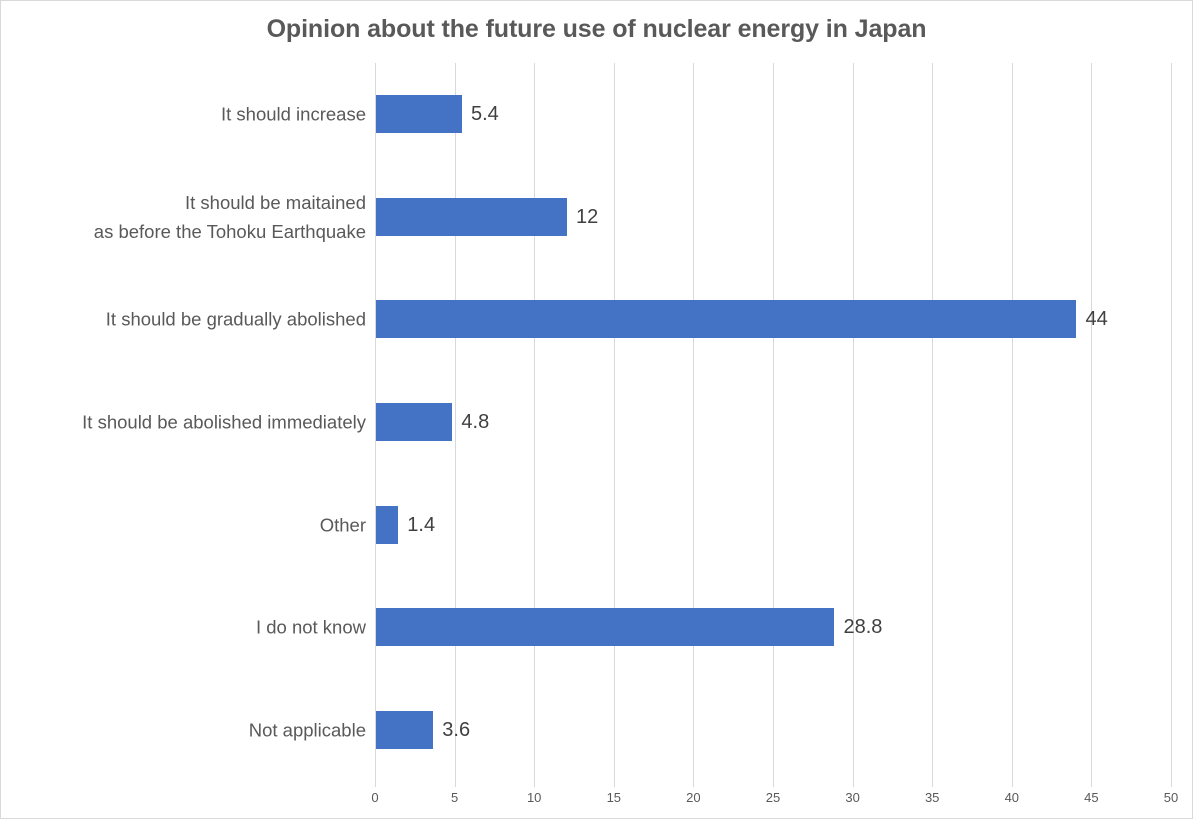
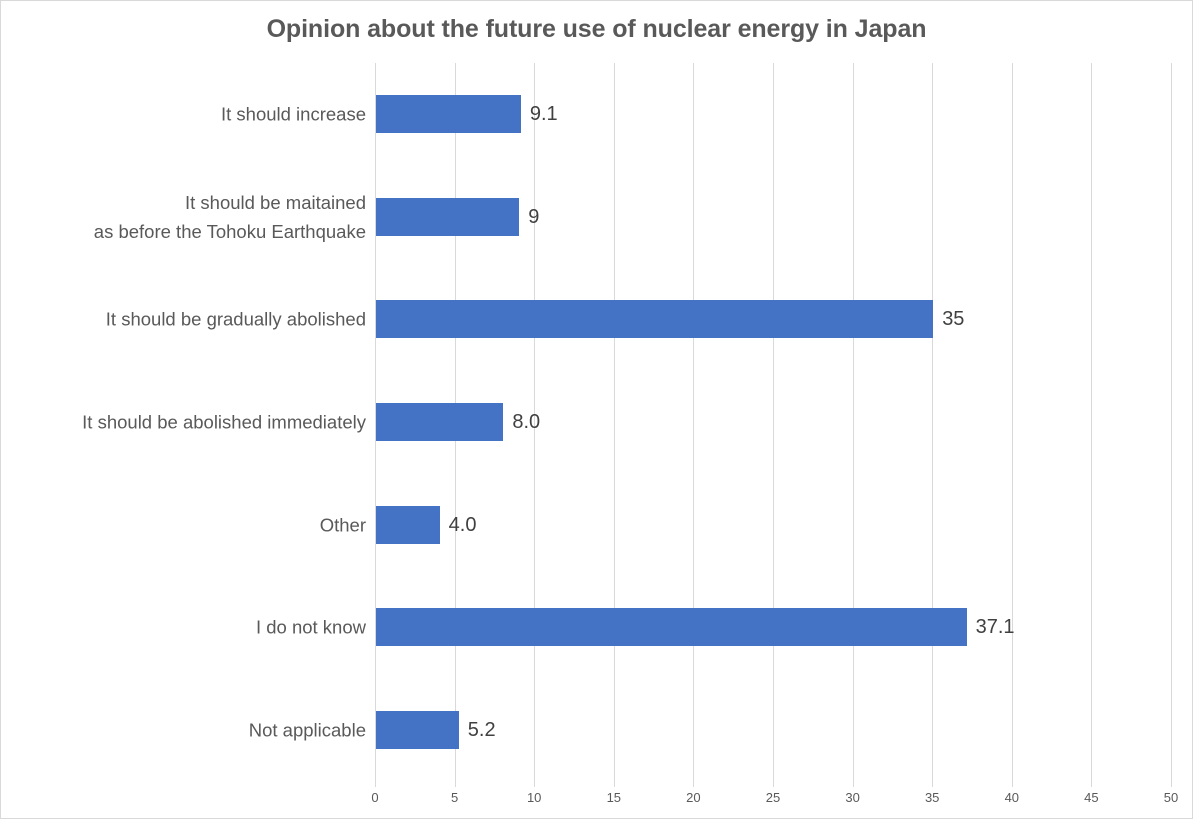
It should increase: 5.4 -> 9.1
It should be maitained as before the Tohoku Earthquake: 12 -> 9
It should be gradually abolished: 44 -> 35
It should be abolished immediately: 4.8 -> 8.0
Other: 1.4 -> 4.0
I do not know: 28.8 -> 37.1
Not applicable: 3.6 -> 5.2
